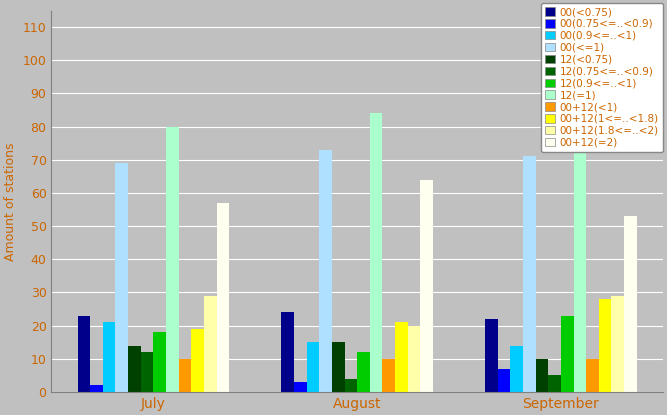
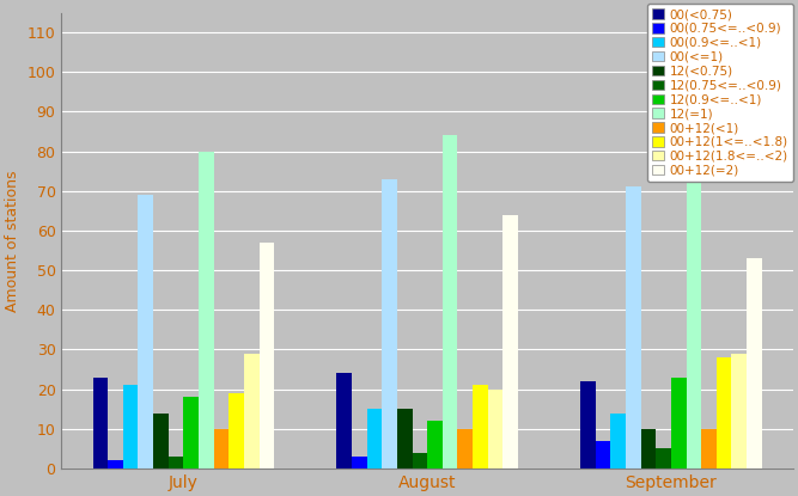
12(0.75<=..<0.9)/July: 12 -> 3
